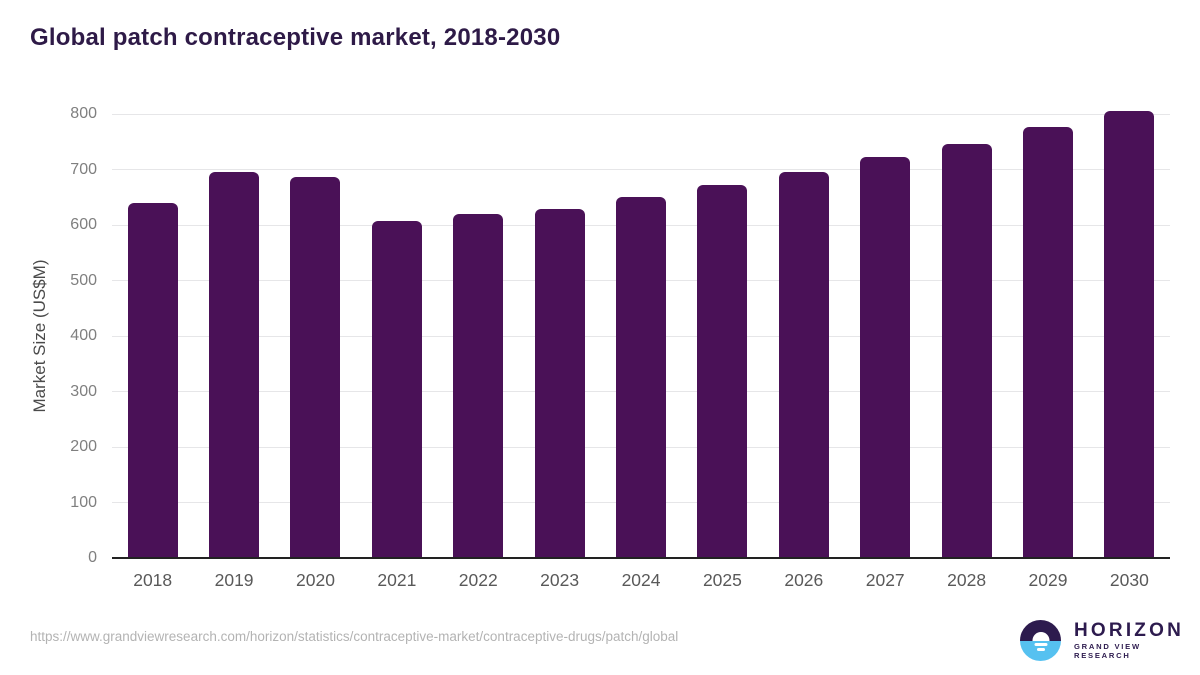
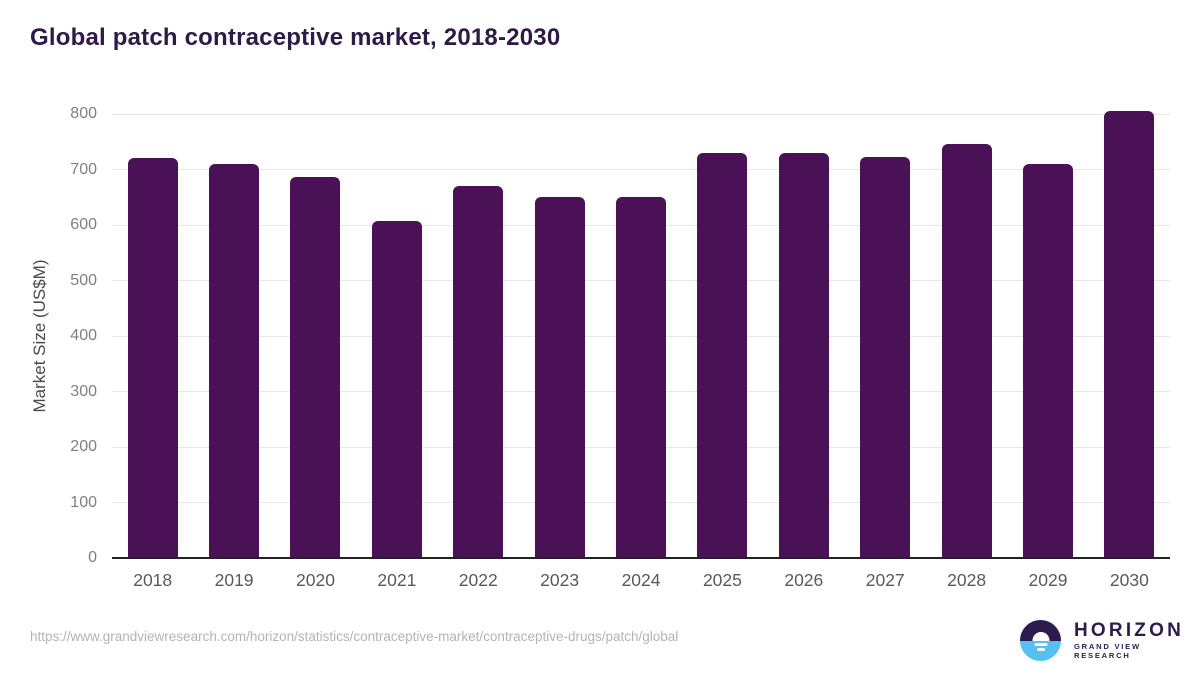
2018: 640 -> 720
2019: 700 -> 710
2022: 620 -> 670
2023: 630 -> 650
2025: 670 -> 730
2026: 700 -> 730
2029: 780 -> 710
